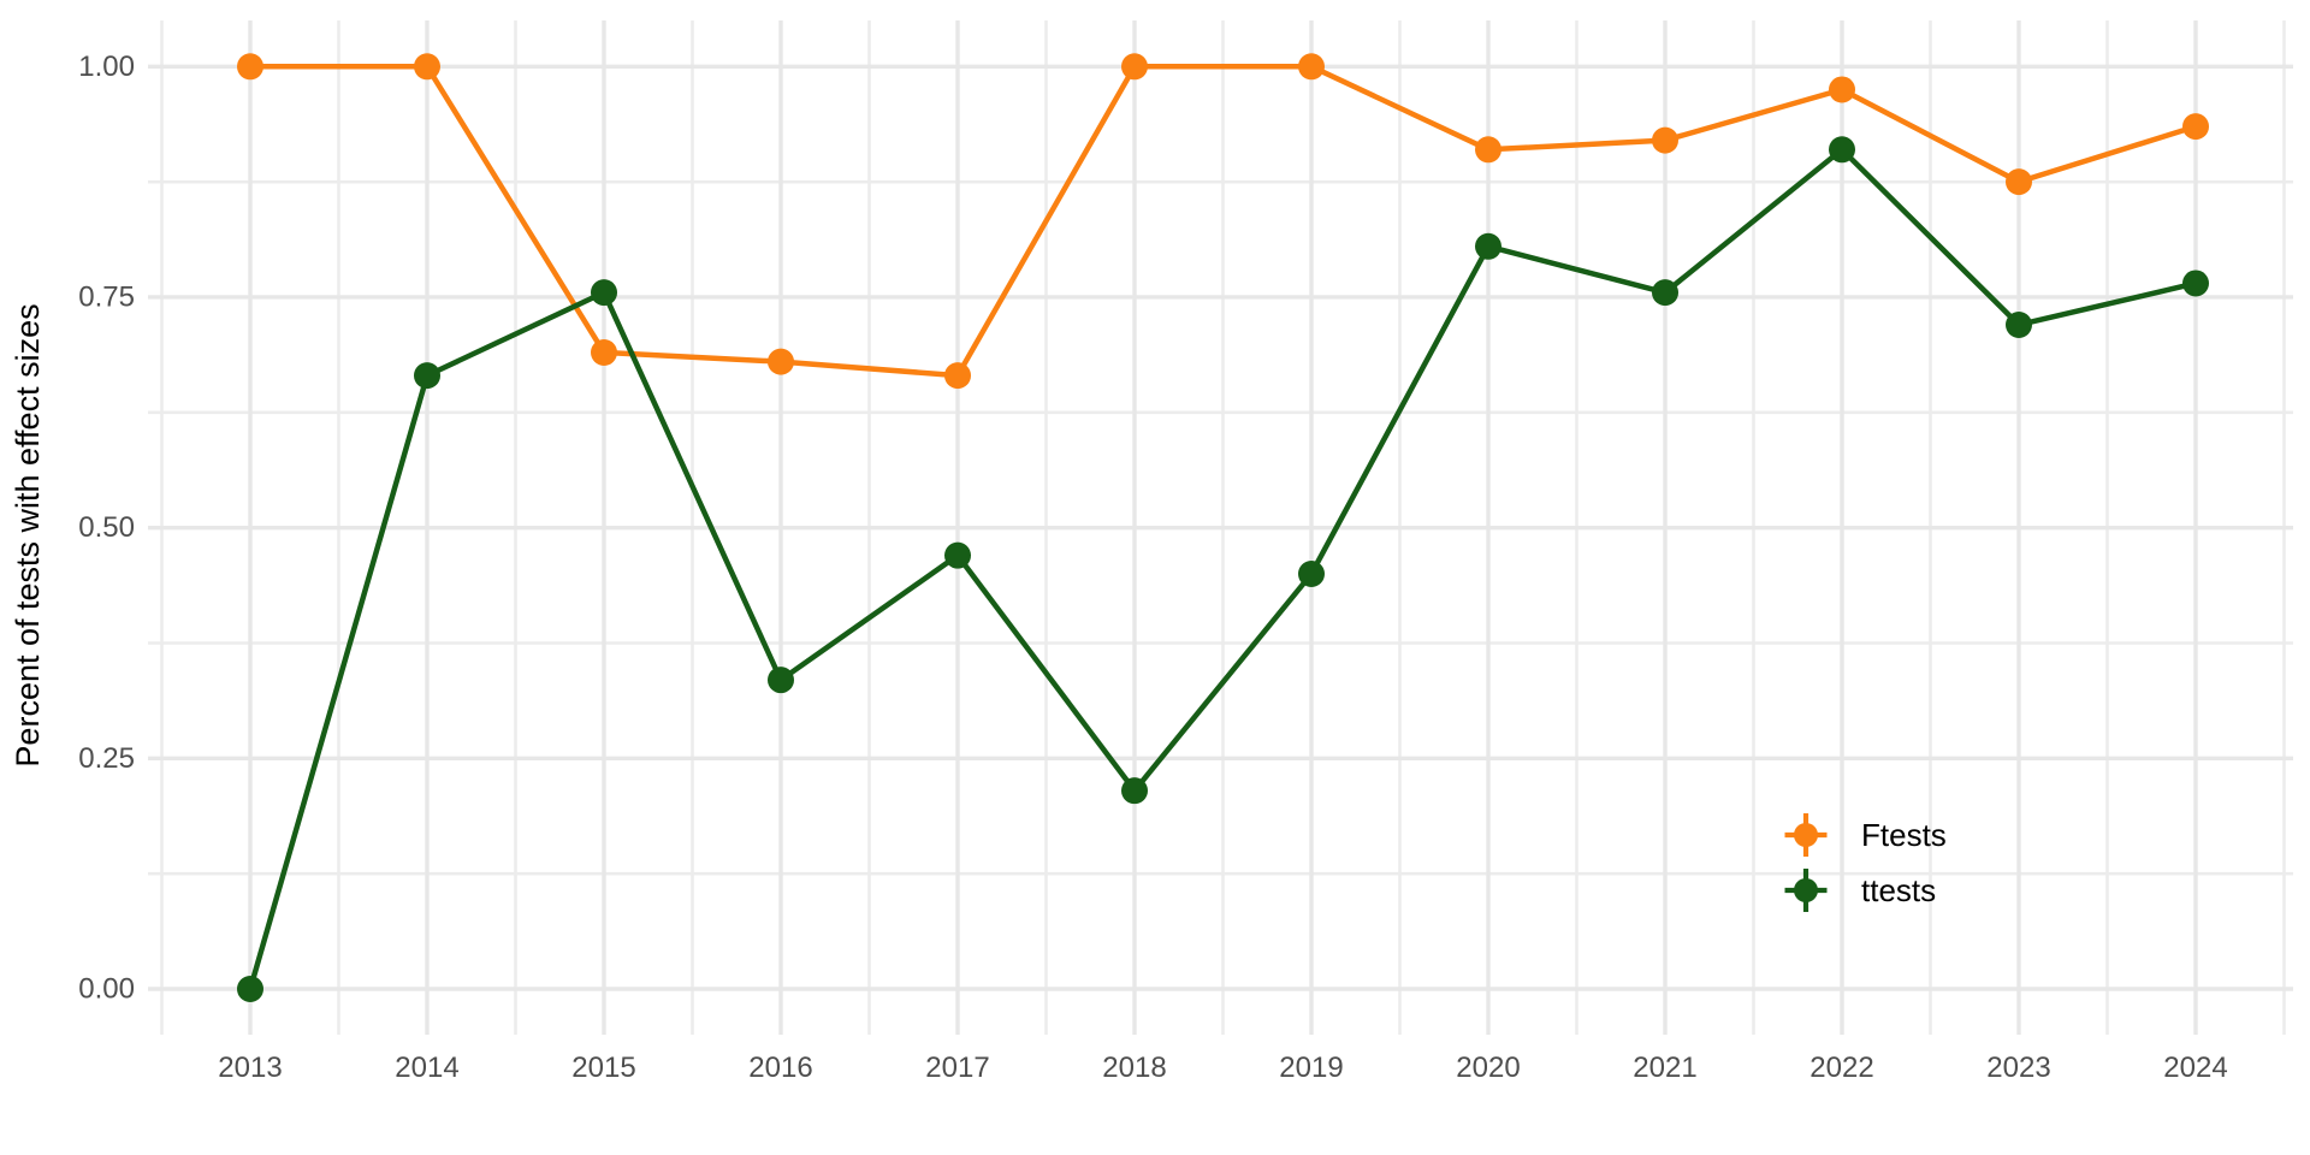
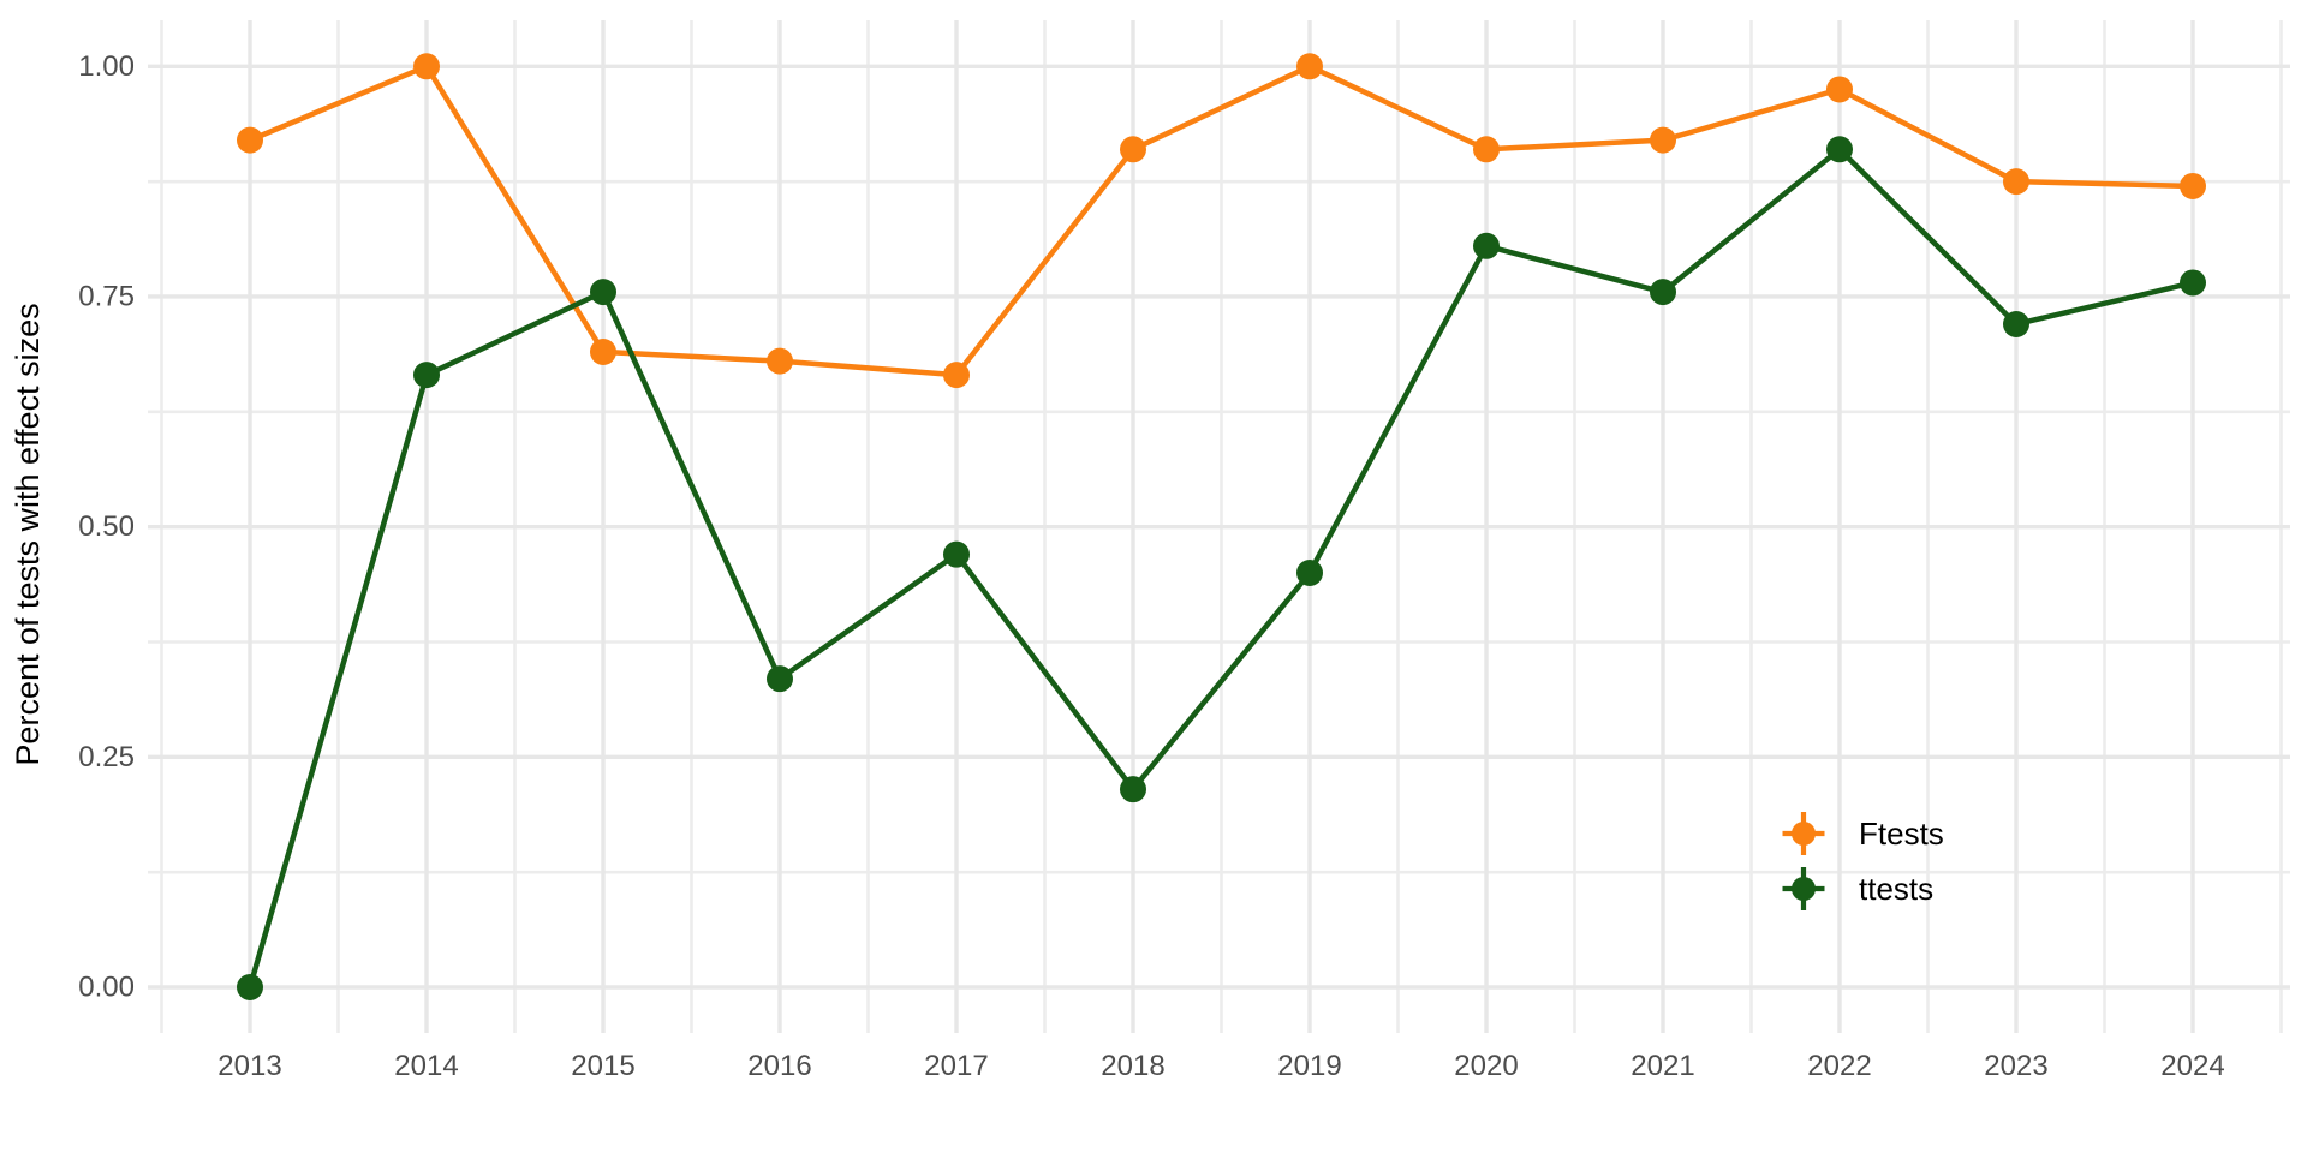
Ftests/2013: 1.00 -> 0.92
Ftests/2018: 1.00 -> 0.91
Ftests/2024: 0.94 -> 0.87
